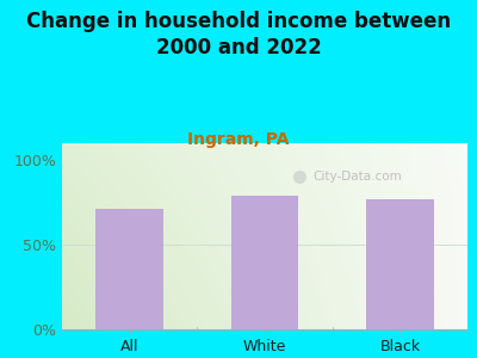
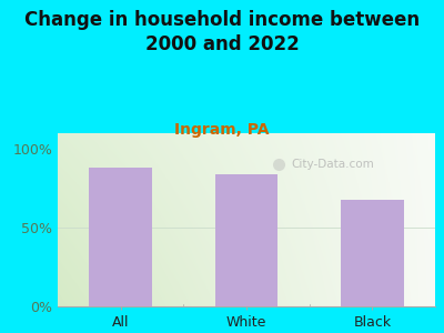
All: 71% -> 88%
White: 79% -> 84%
Black: 77% -> 68%
